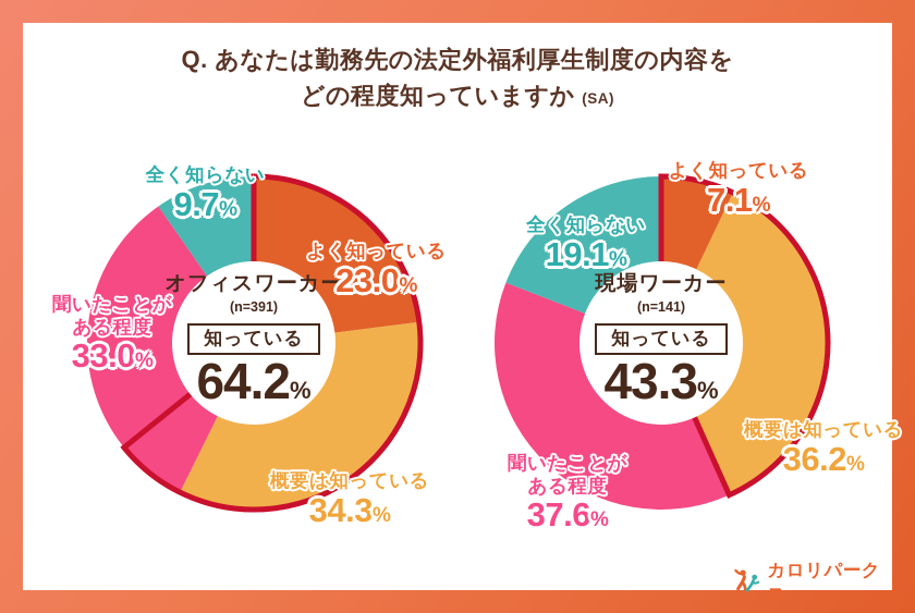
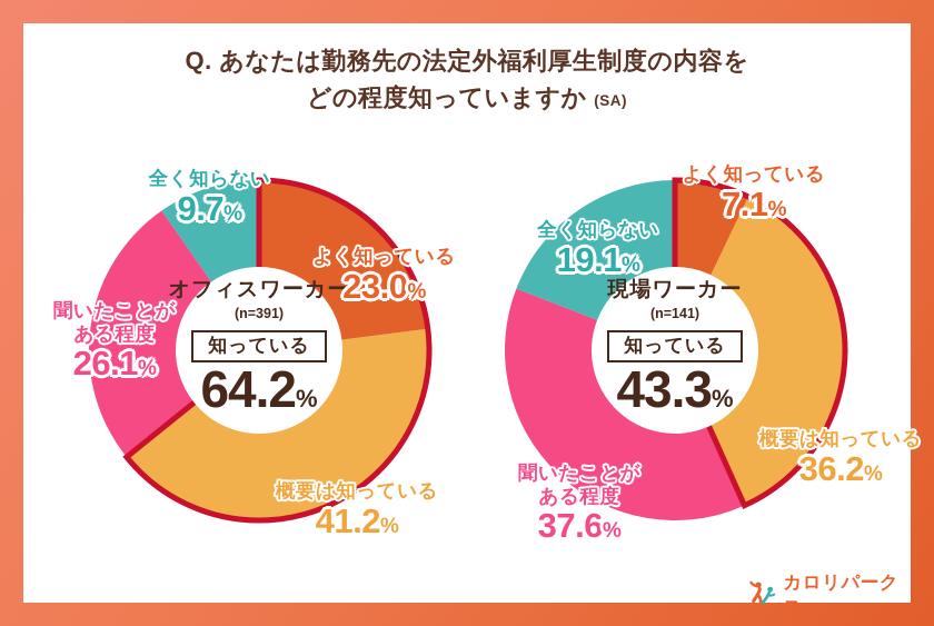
オフィスワーカー/概要は知っている: 34.3 -> 41.2
オフィスワーカー/聞いたことが ある程度: 33.0 -> 26.1
